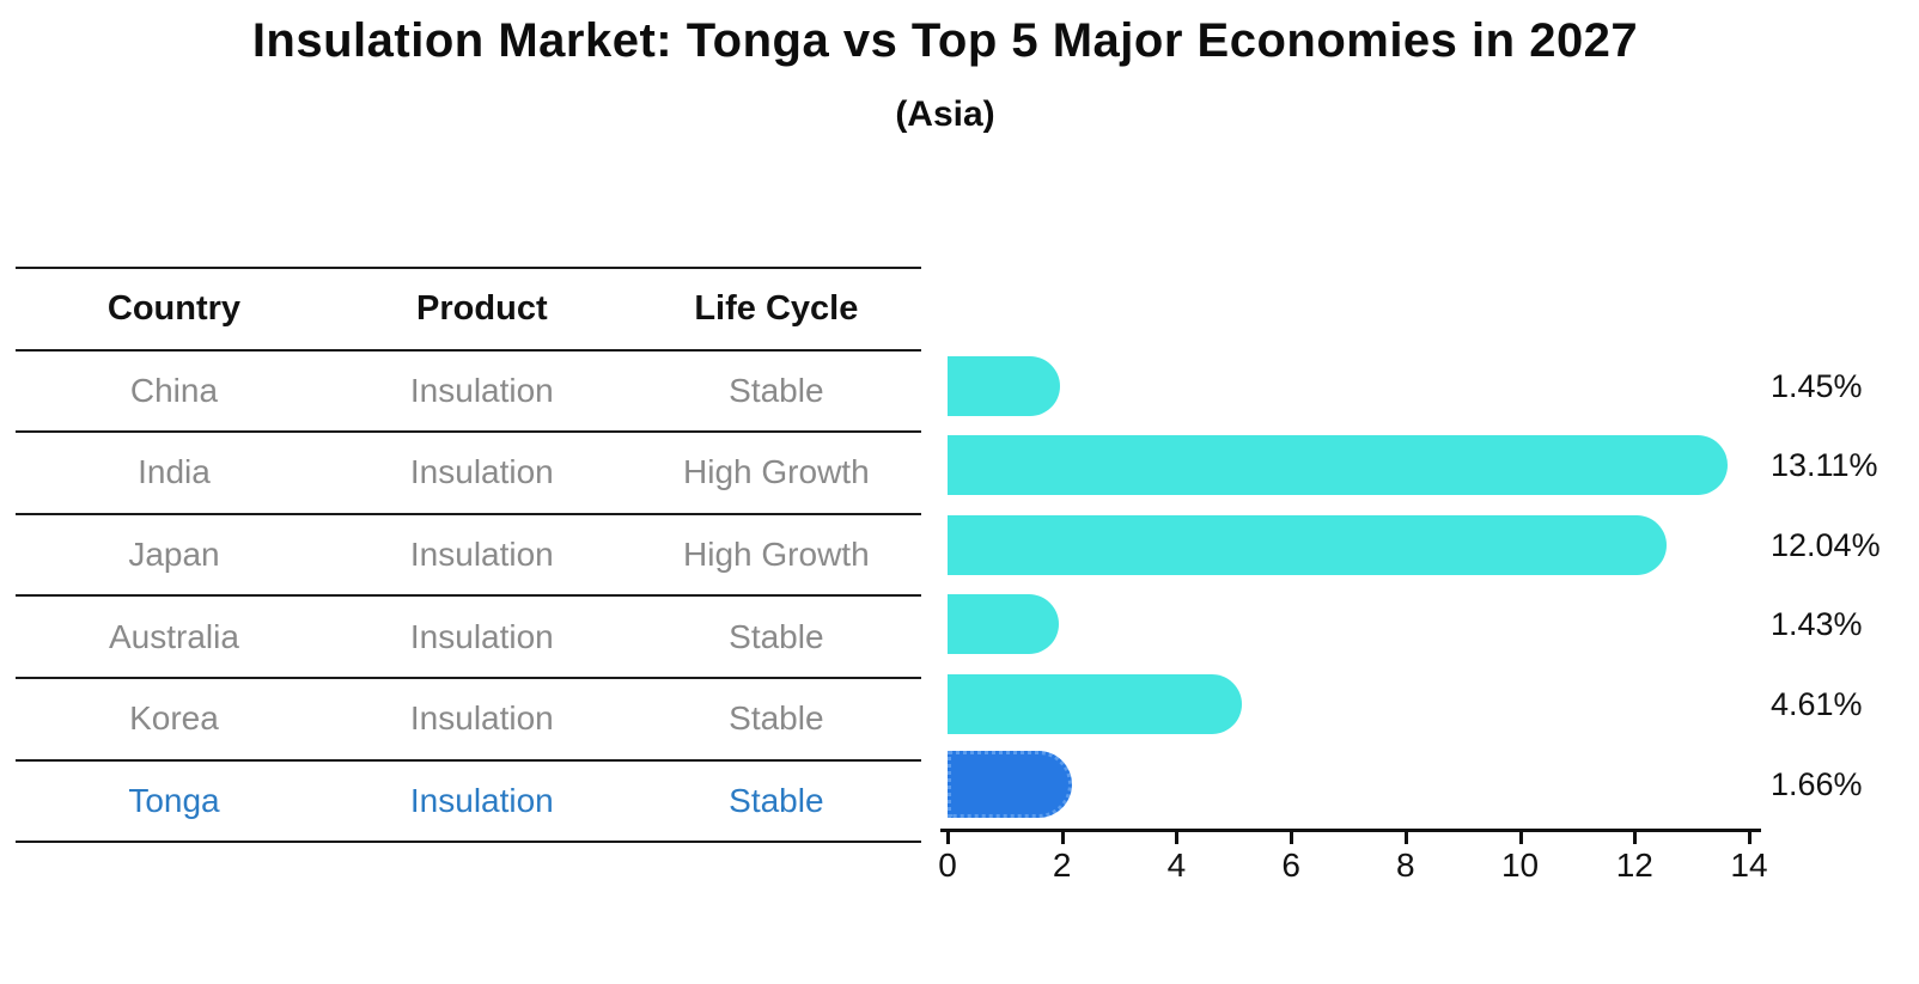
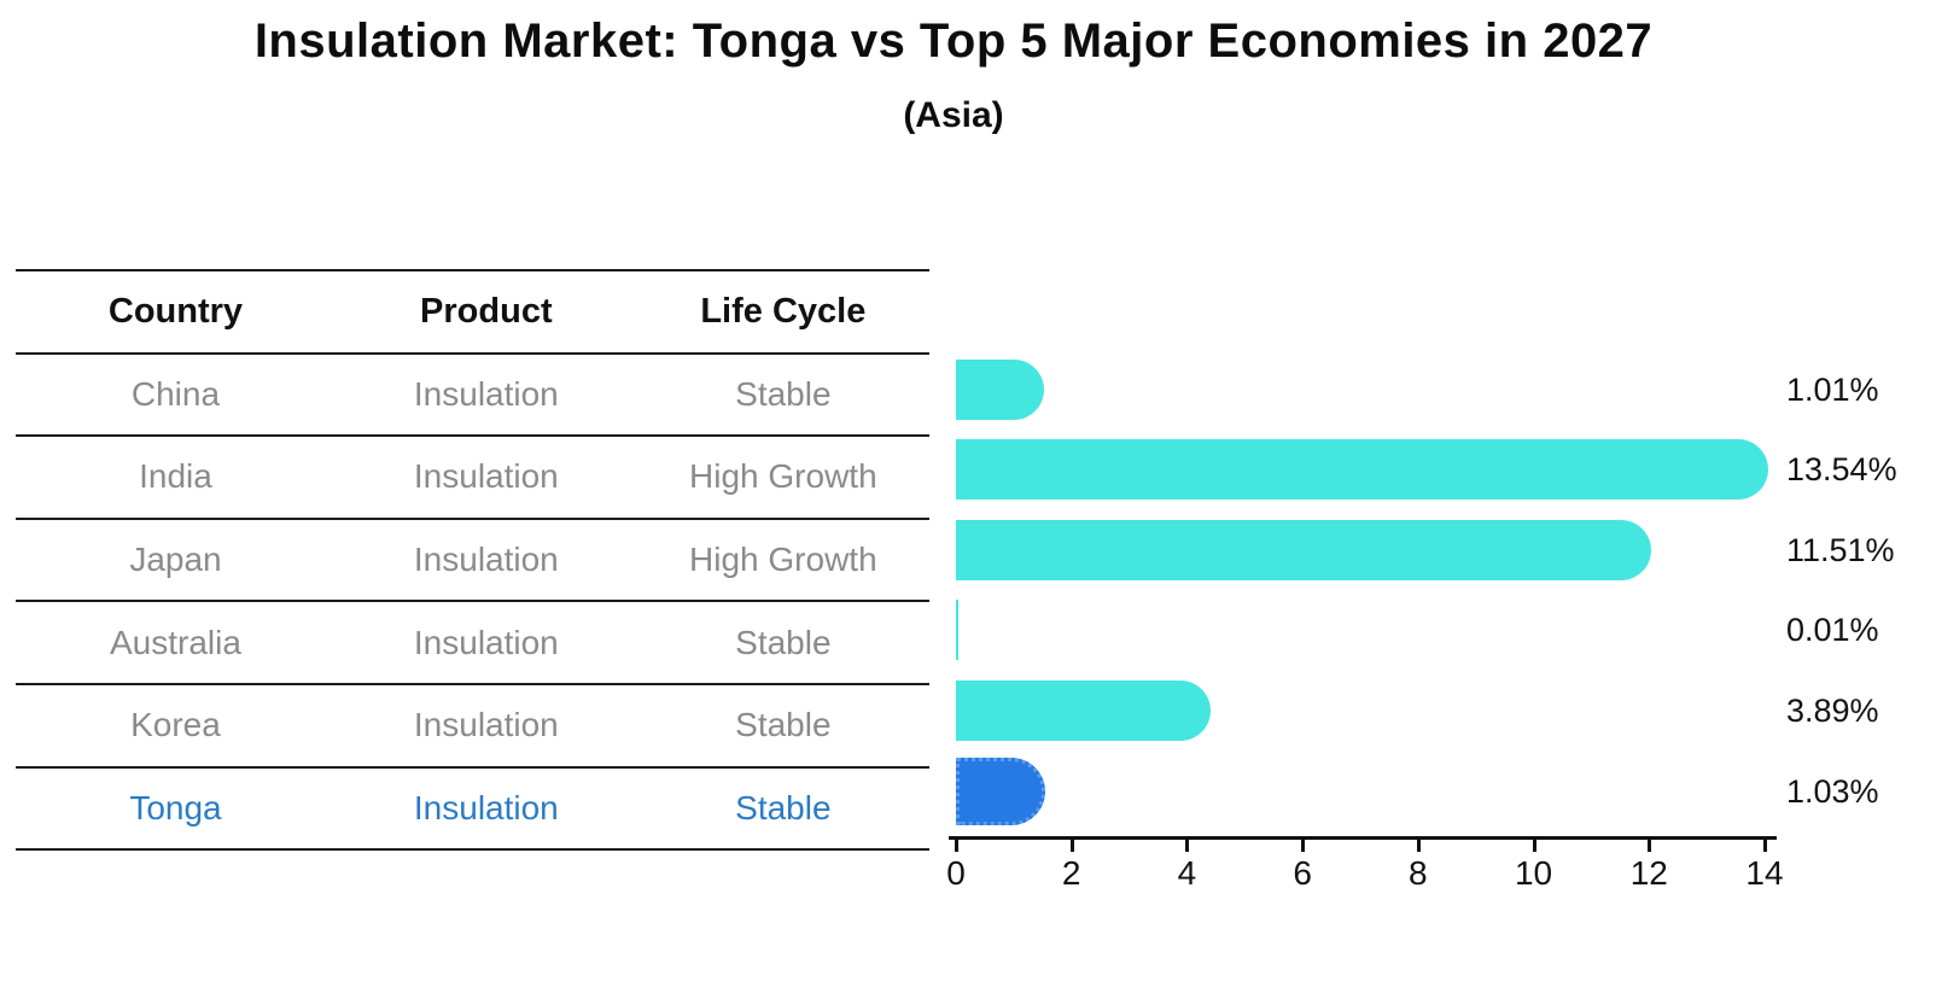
China: 1.45% -> 1.01%
India: 13.11% -> 13.54%
Japan: 12.04% -> 11.51%
Australia: 1.43% -> 0.01%
Korea: 4.61% -> 3.89%
Tonga: 1.66% -> 1.03%
